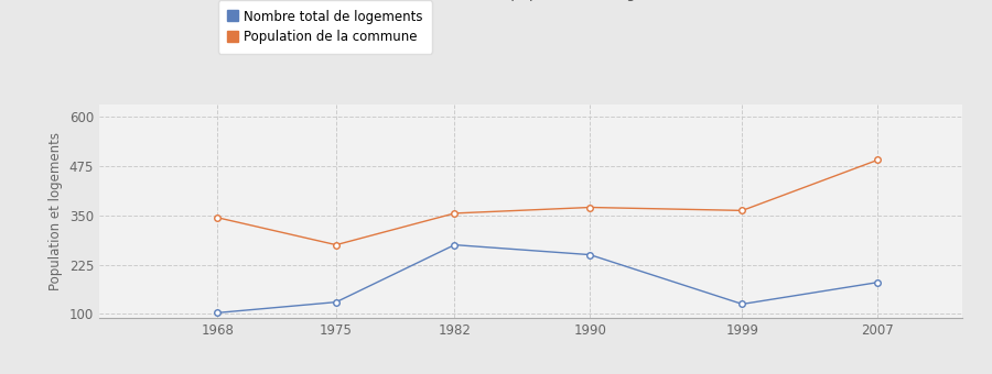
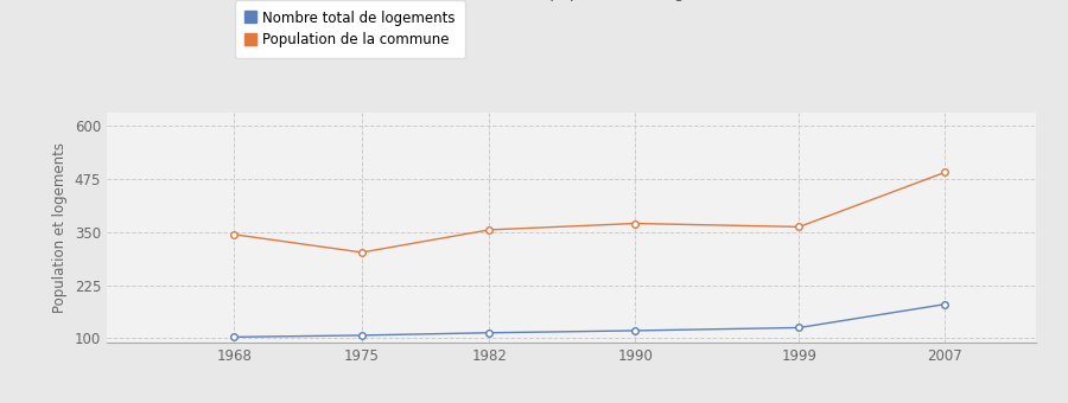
Nombre total de logements/1975: 130 -> 107
Population de la commune/1975: 275 -> 302
Nombre total de logements/1982: 275 -> 113
Nombre total de logements/1990: 250 -> 118
